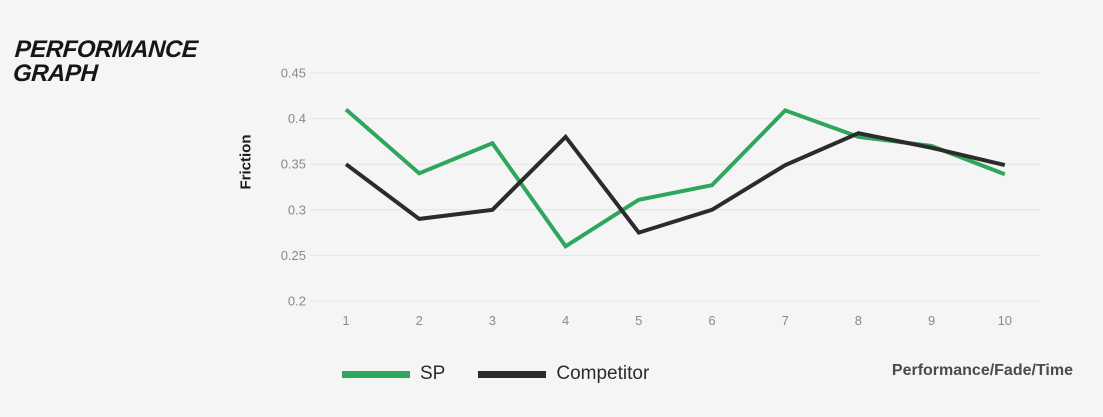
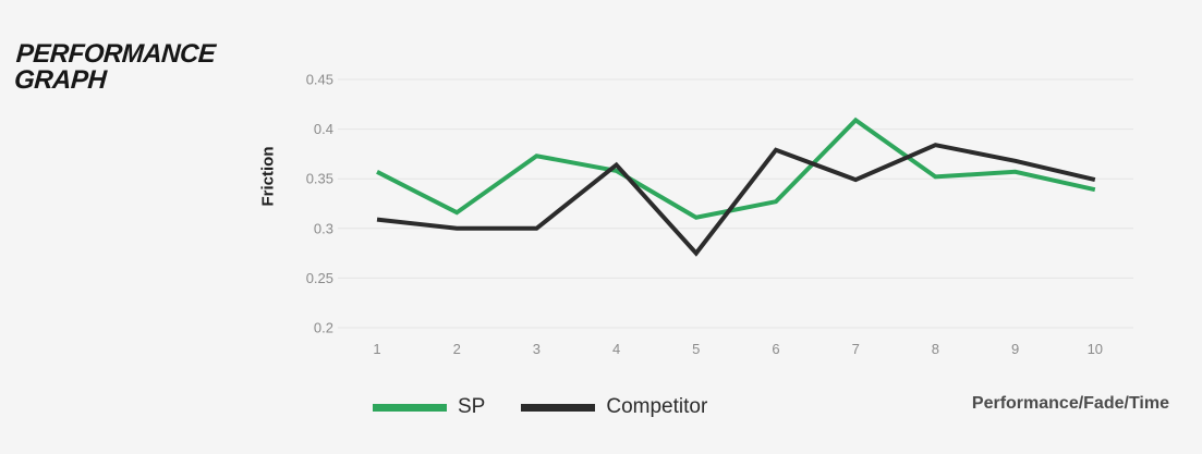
SP/1: 0.41 -> 0.36
Competitor/1: 0.35 -> 0.31
SP/2: 0.34 -> 0.32
Competitor/2: 0.29 -> 0.30
SP/4: 0.26 -> 0.36
Competitor/4: 0.38 -> 0.36
Competitor/6: 0.30 -> 0.38
SP/8: 0.38 -> 0.35
SP/9: 0.37 -> 0.36
